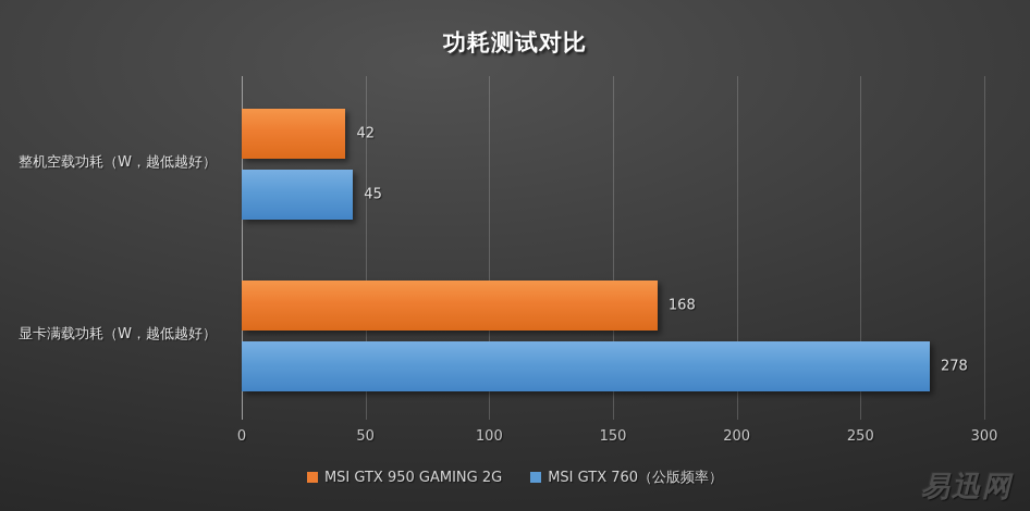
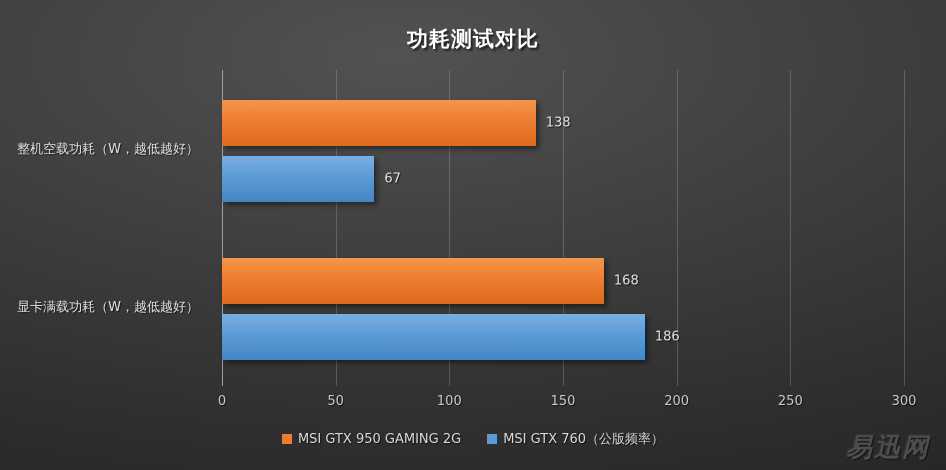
MSI GTX 950 GAMING 2G/整机空载功耗（W，越低越好）: 42 -> 138
MSI GTX 760（公版频率）/整机空载功耗（W，越低越好）: 45 -> 67
MSI GTX 760（公版频率）/显卡满载功耗（W，越低越好）: 278 -> 186
